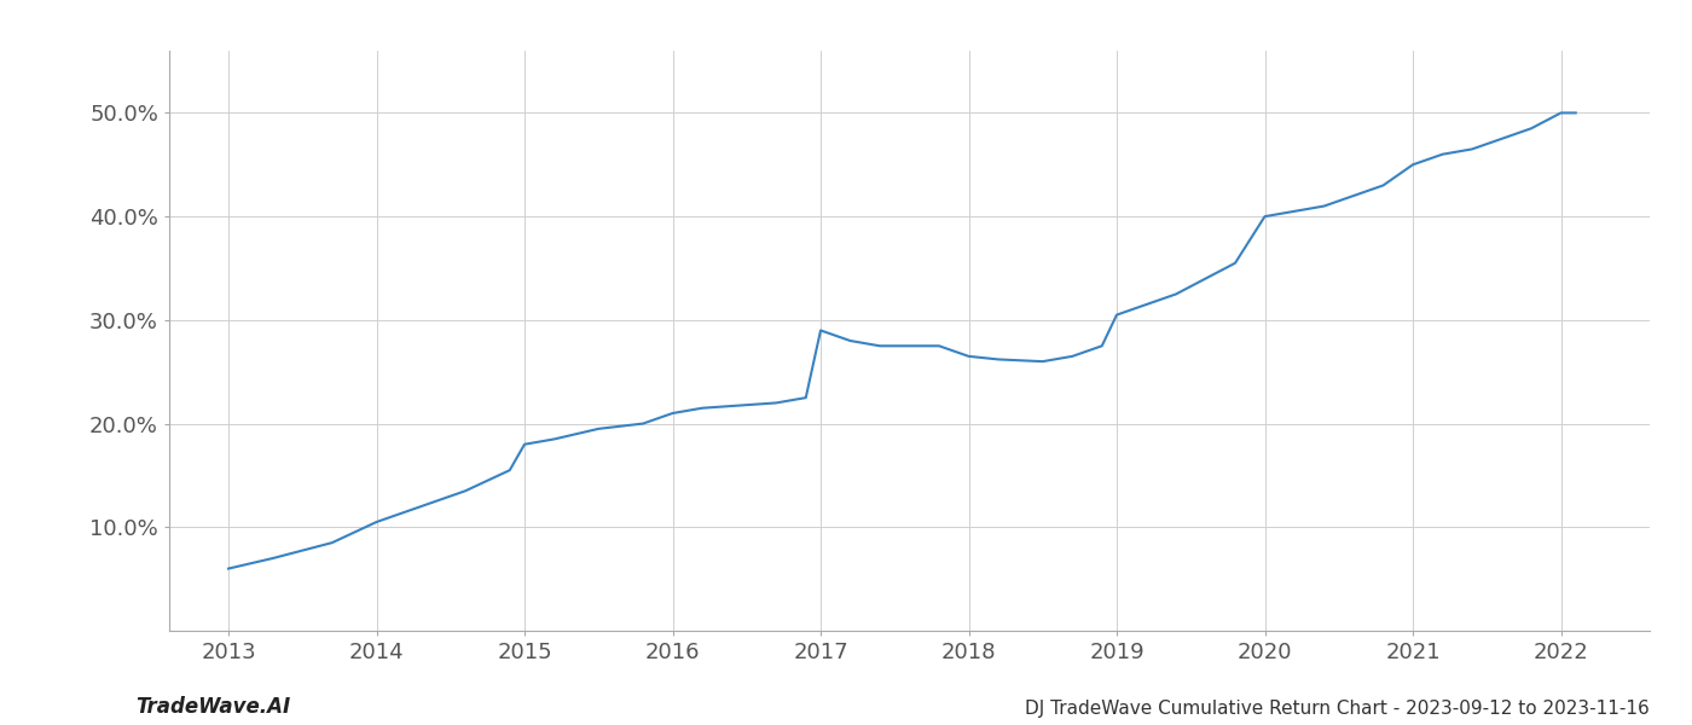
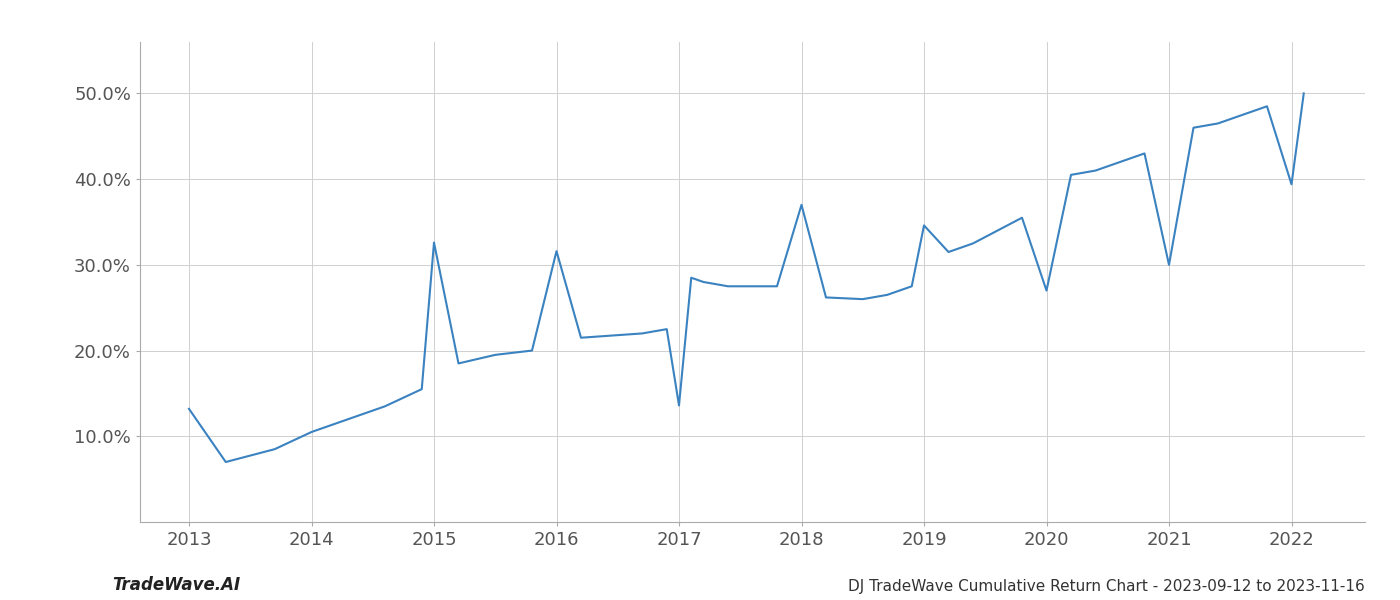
2013: 6.0% -> 13.2%
2015: 18.0% -> 32.6%
2016: 21.0% -> 31.6%
2017: 29.0% -> 13.6%
2018: 26.5% -> 37.0%
2019: 30.5% -> 34.6%
2020: 40.0% -> 27.0%
2021: 45.0% -> 30.0%
2022: 50.0% -> 39.4%
